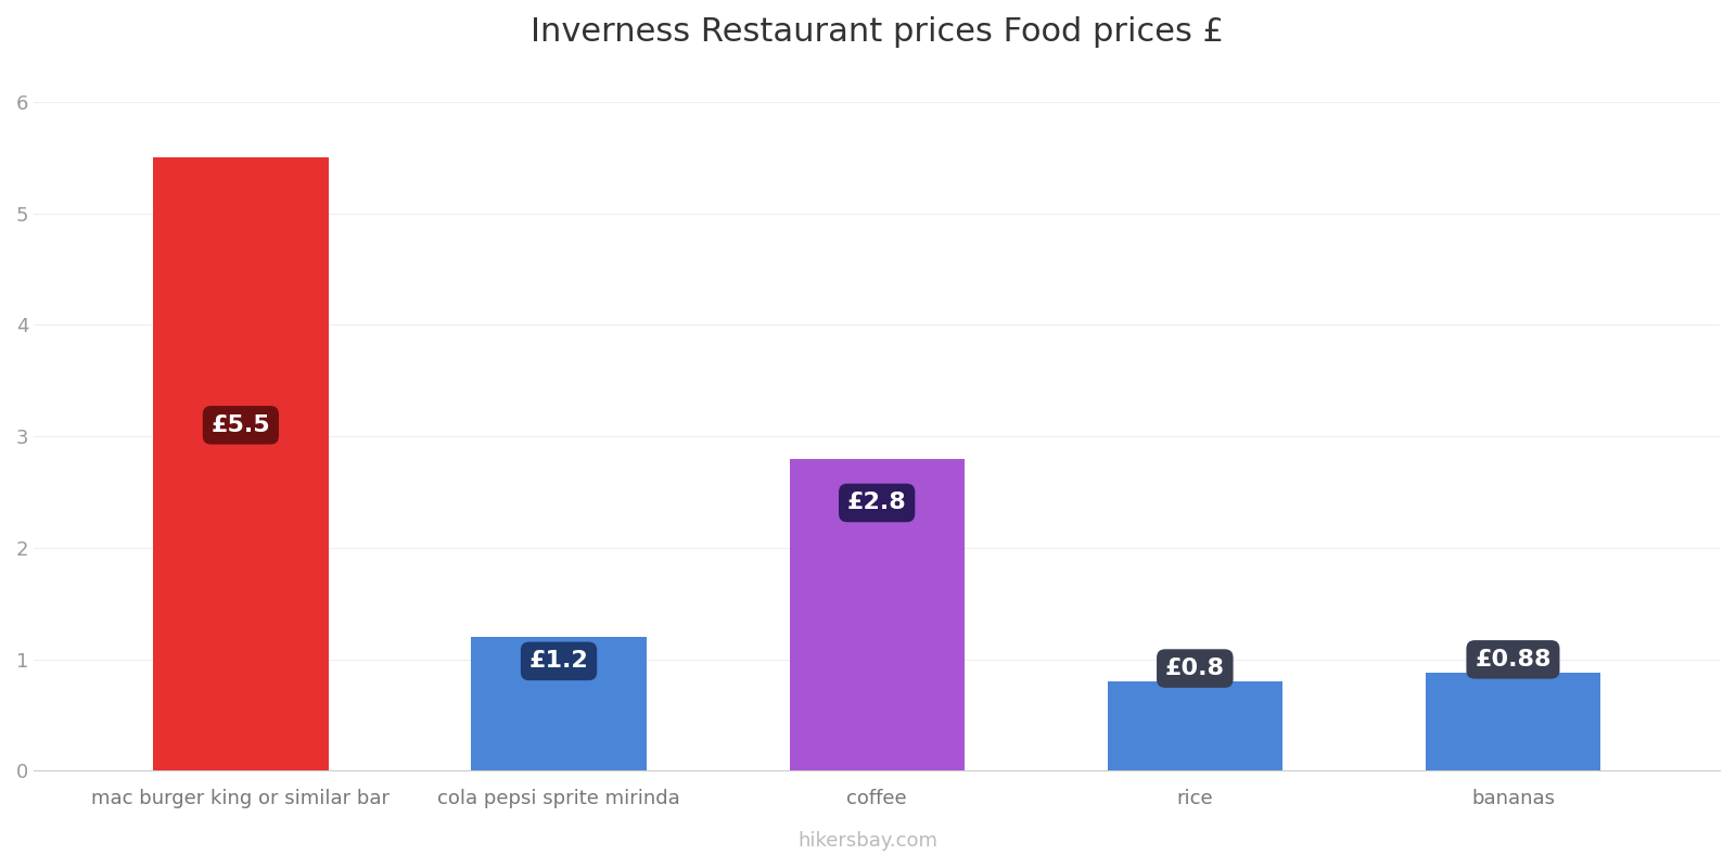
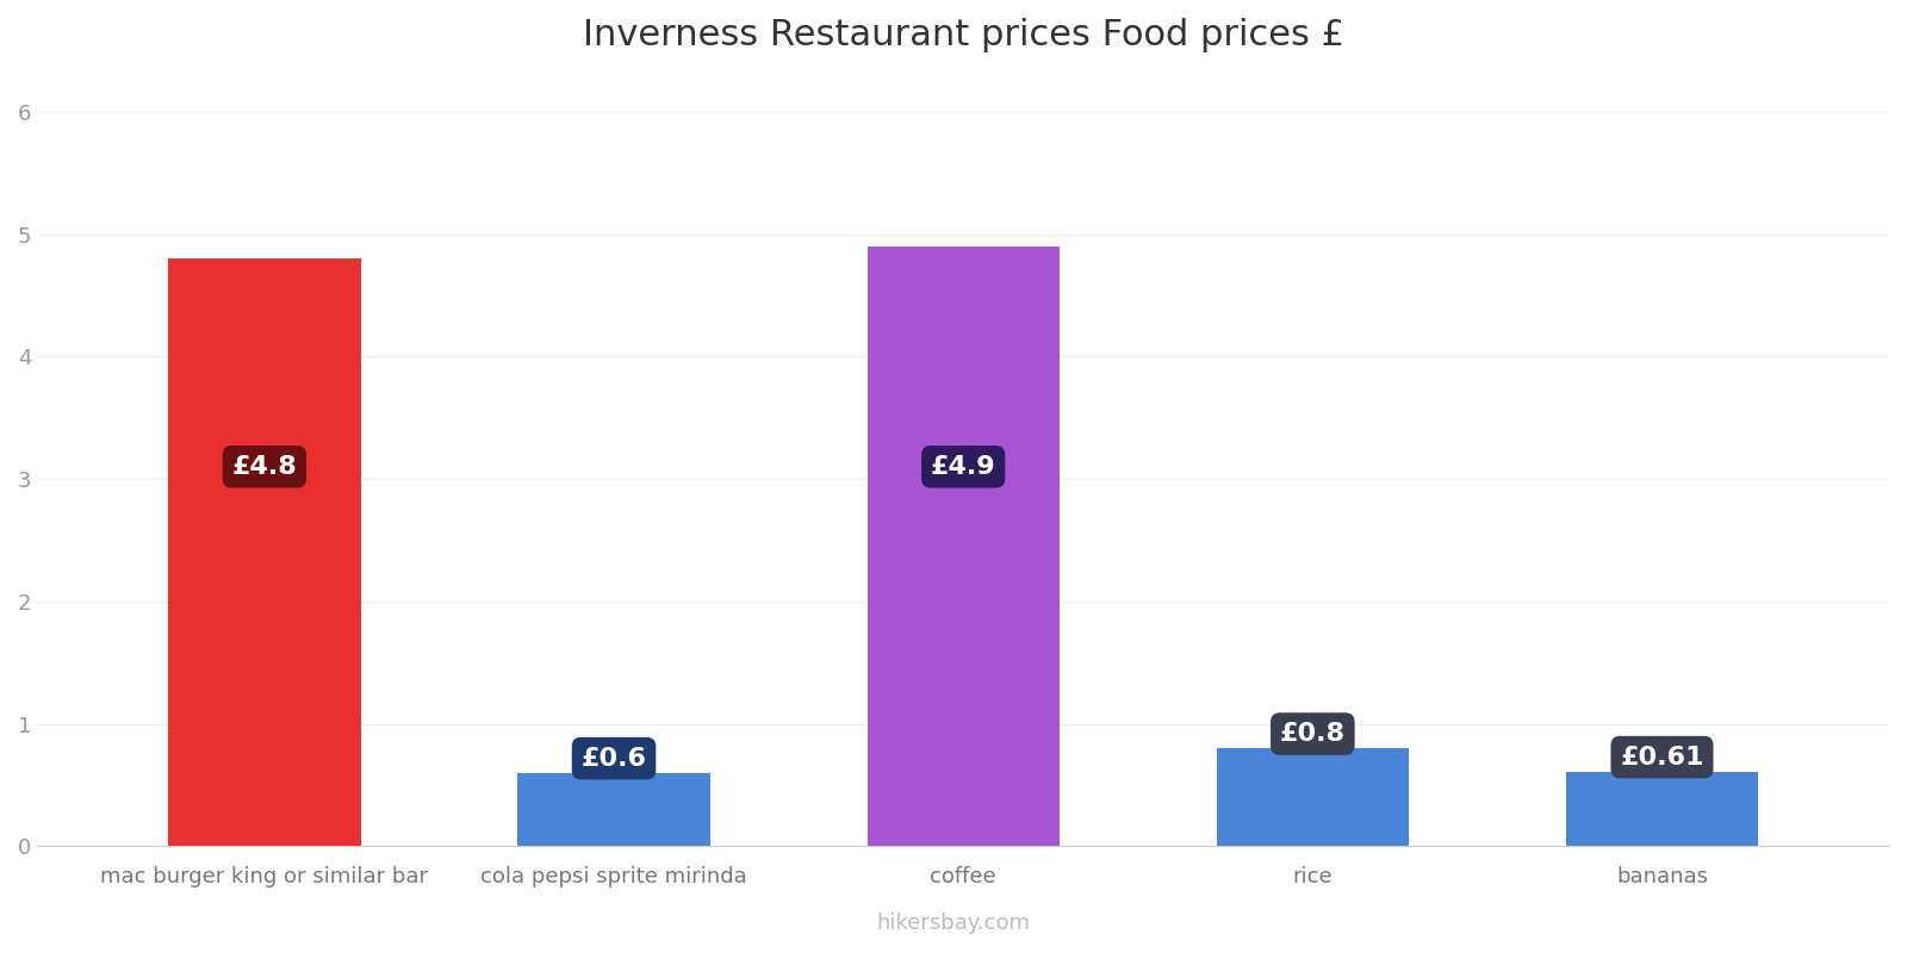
mac burger king or similar bar: £5.5 -> £4.8
cola pepsi sprite mirinda: £1.2 -> £0.6
coffee: £2.8 -> £4.9
bananas: £0.88 -> £0.61
